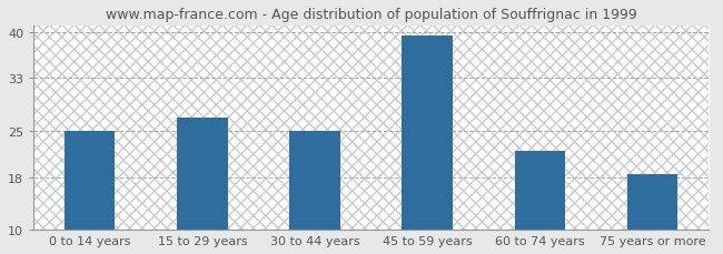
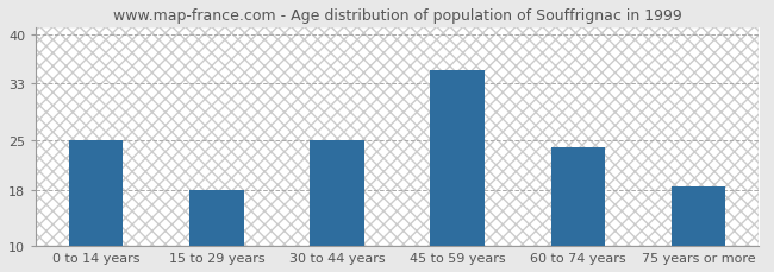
15 to 29 years: 27.0 -> 18.0
45 to 59 years: 39.5 -> 35.0
60 to 74 years: 22.0 -> 24.0
